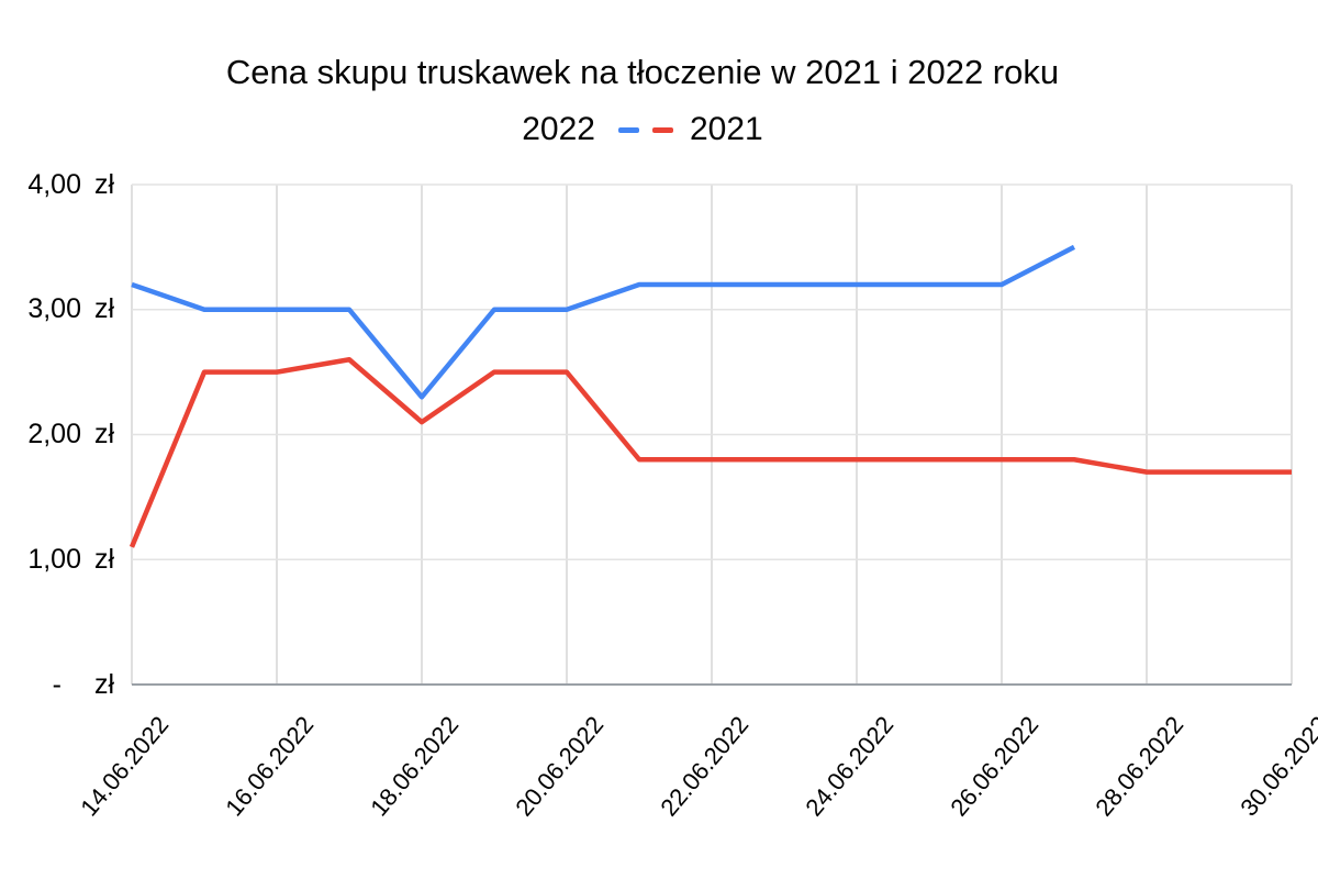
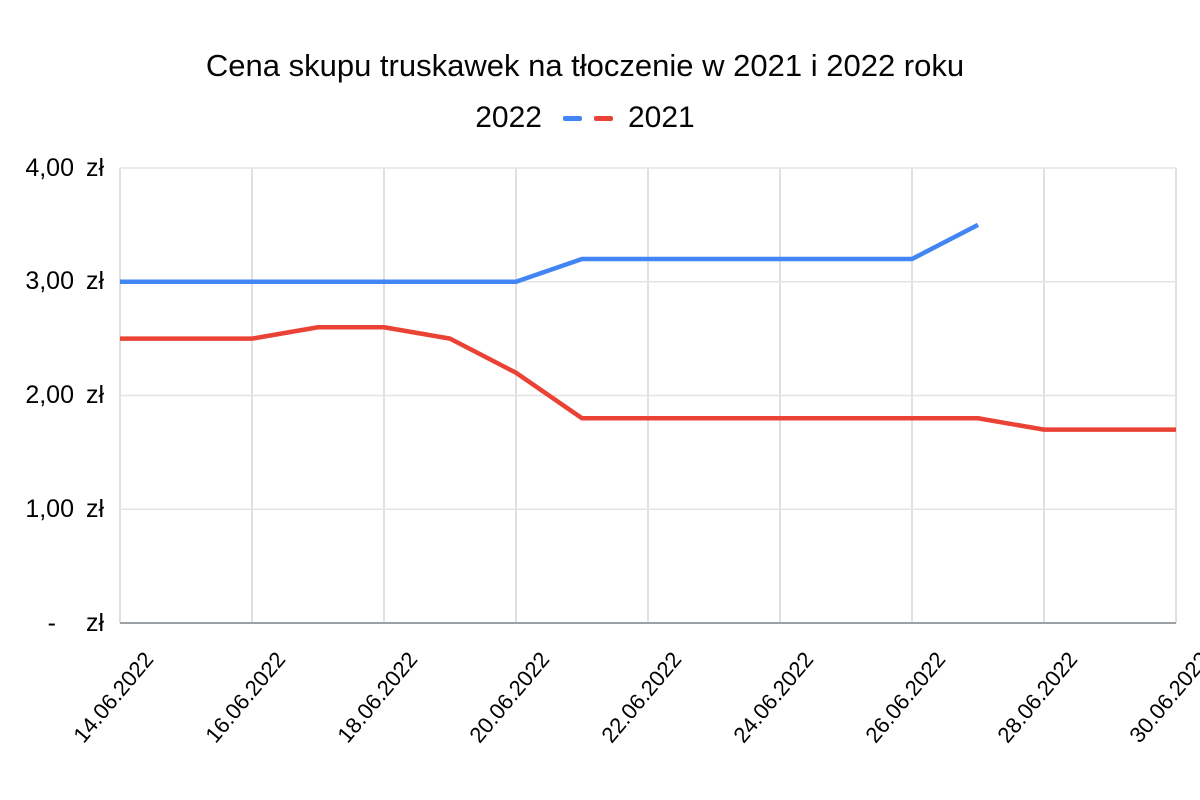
2022/14.06.2022: 3,2 -> 3,0
2021/14.06.2022: 1,1 -> 2,5
2022/18.06.2022: 2,3 -> 3,0
2021/18.06.2022: 2,1 -> 2,6
2021/20.06.2022: 2,5 -> 2,2
